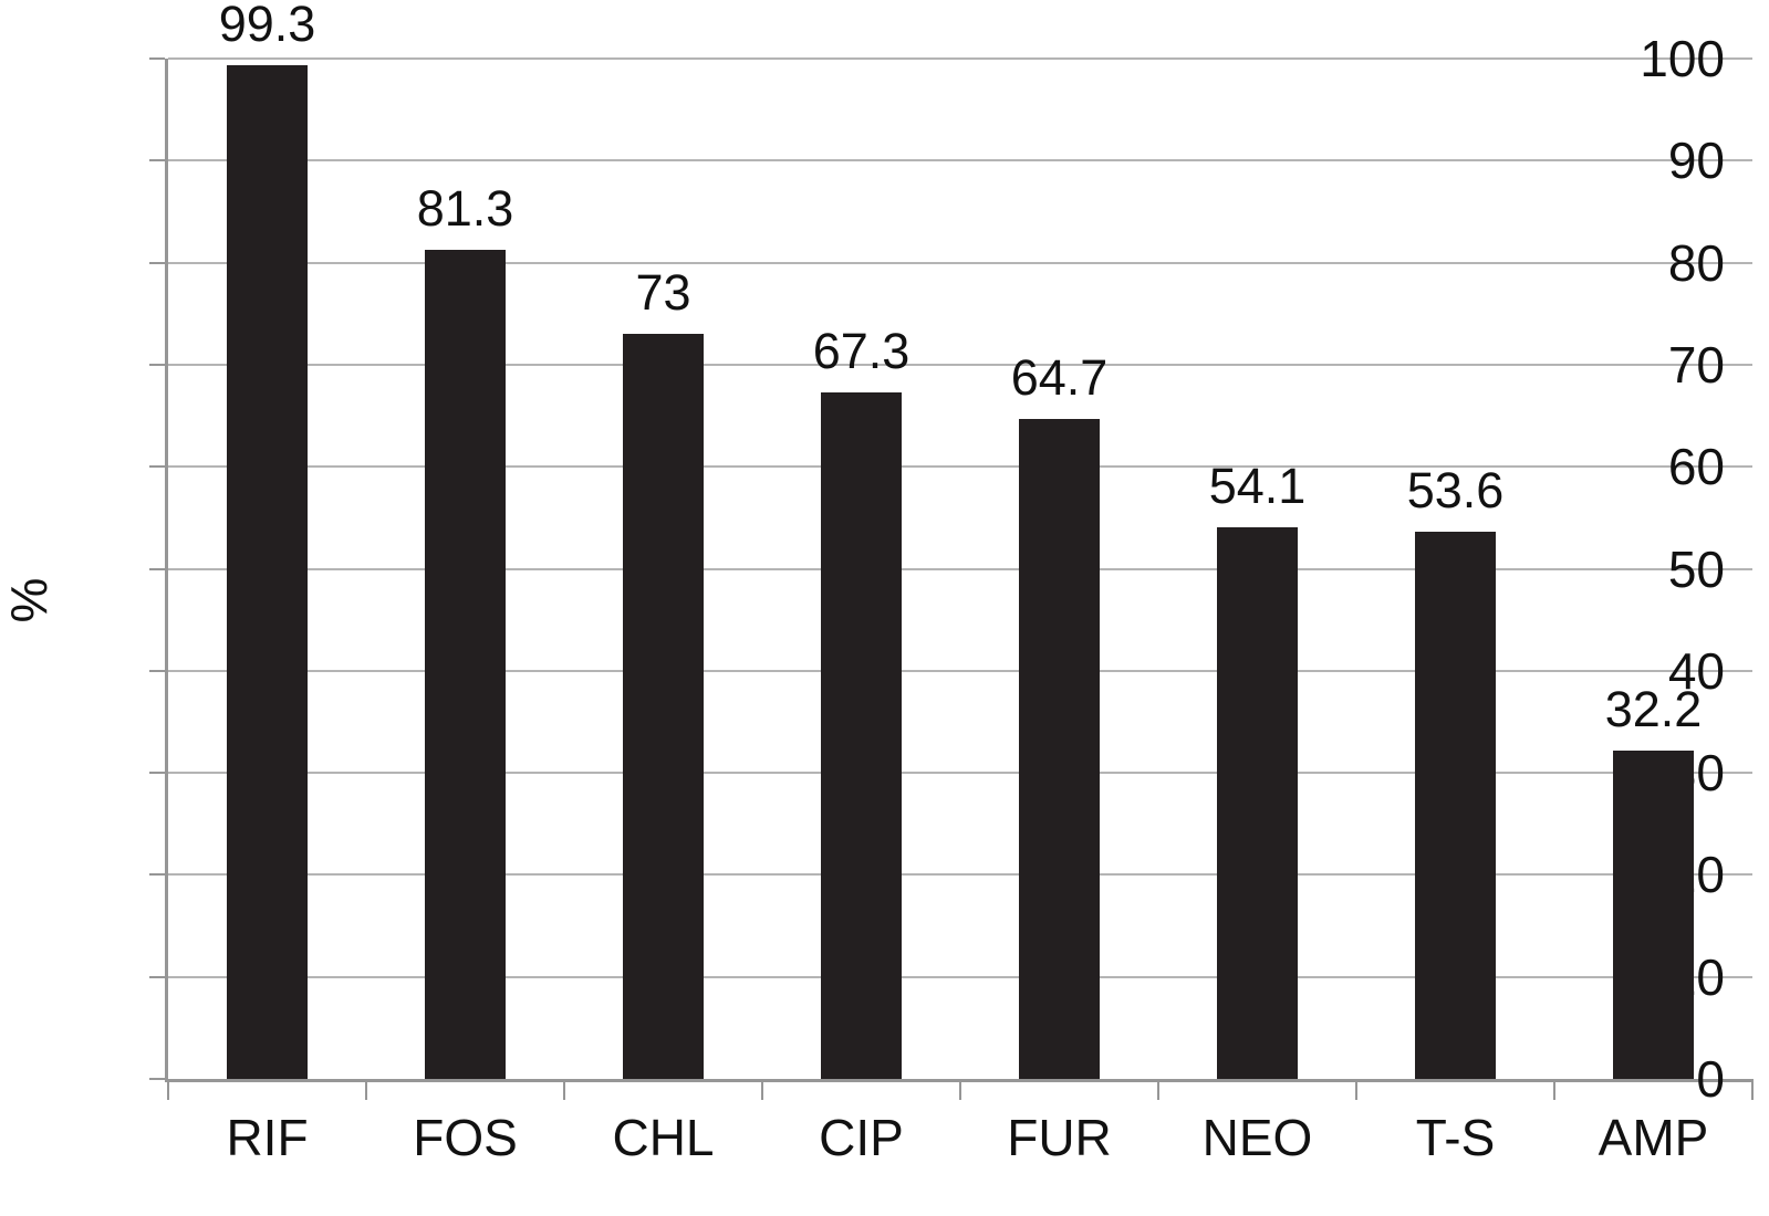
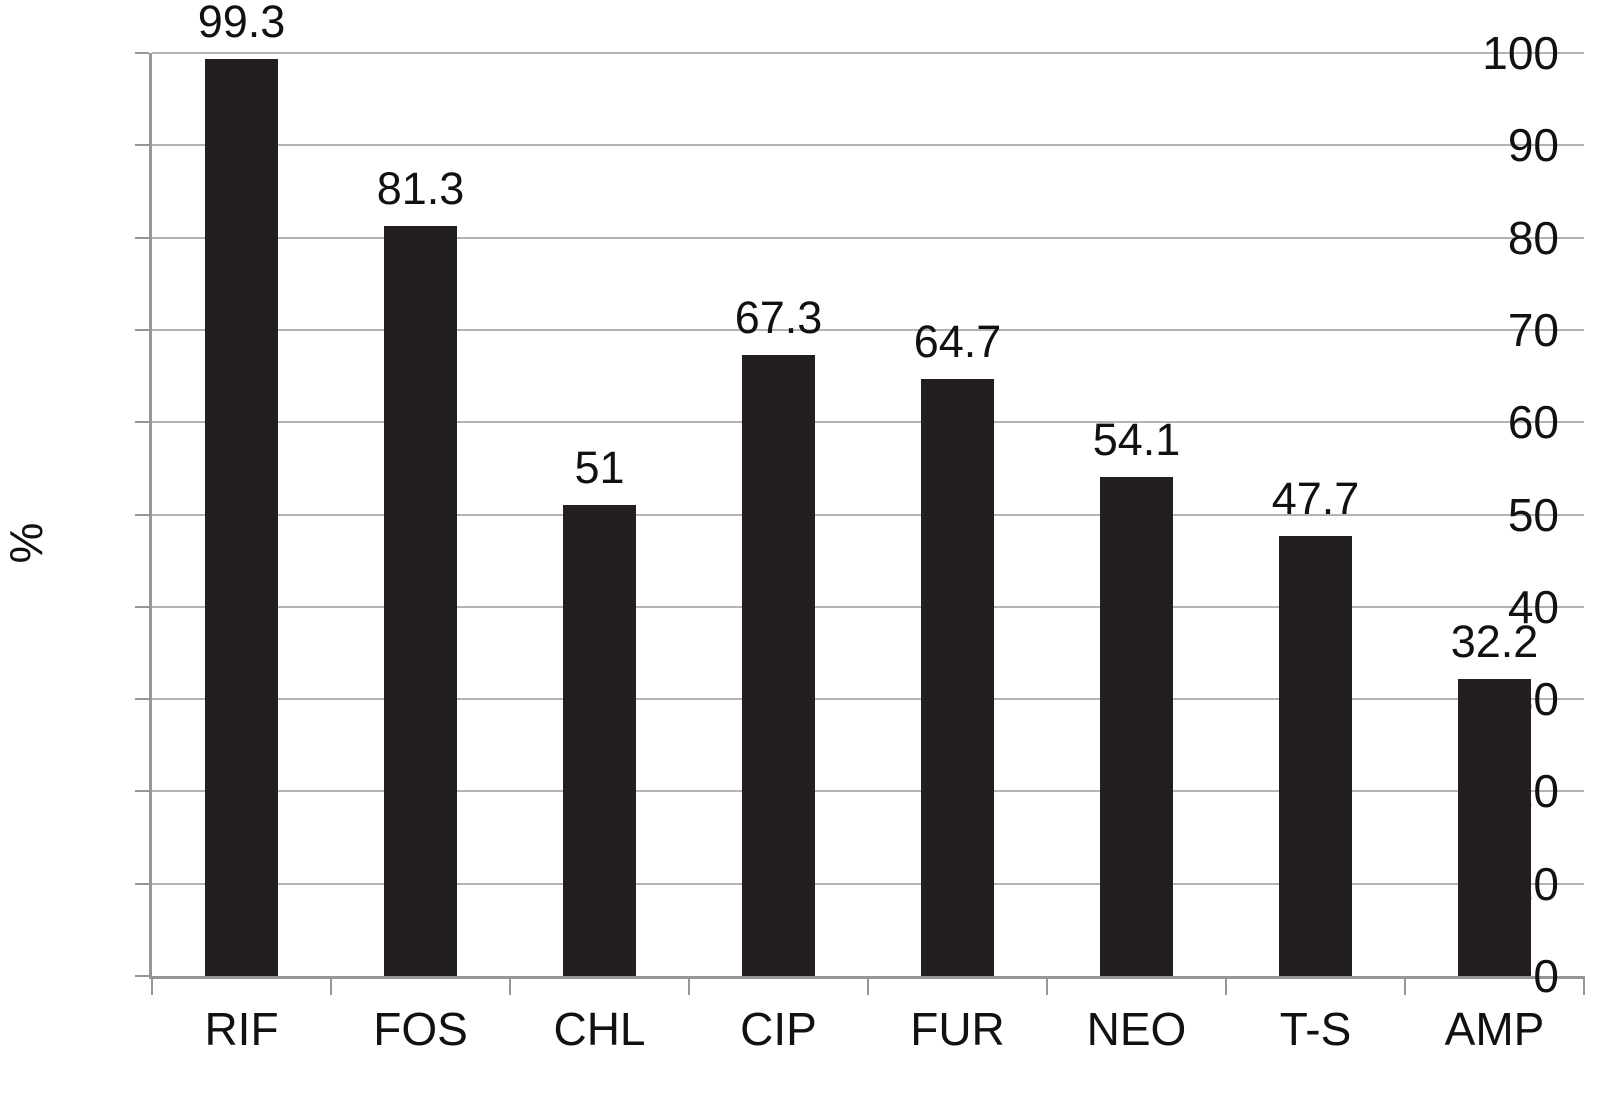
CHL: 73 -> 51
T-S: 53.6 -> 47.7
